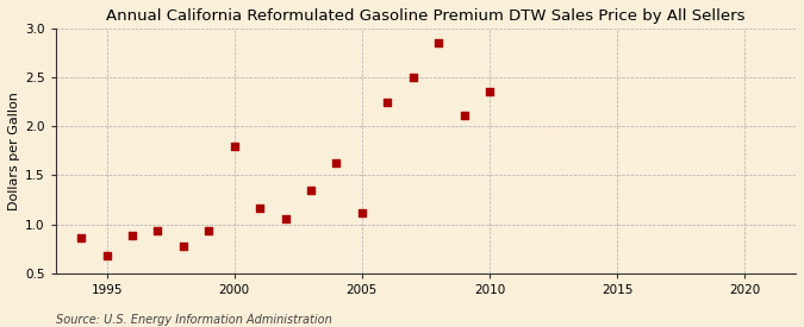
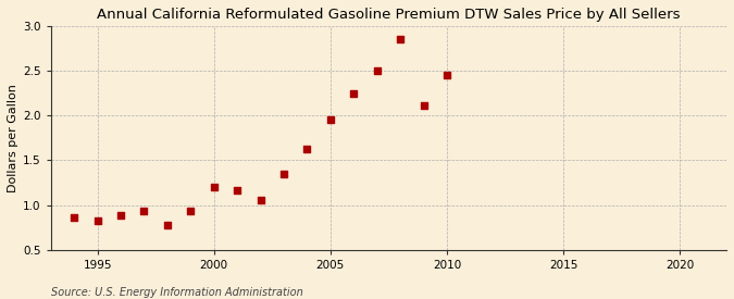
1995: 0.68 -> 0.83
2000: 1.80 -> 1.20
2005: 1.12 -> 1.95
2010: 2.36 -> 2.45
